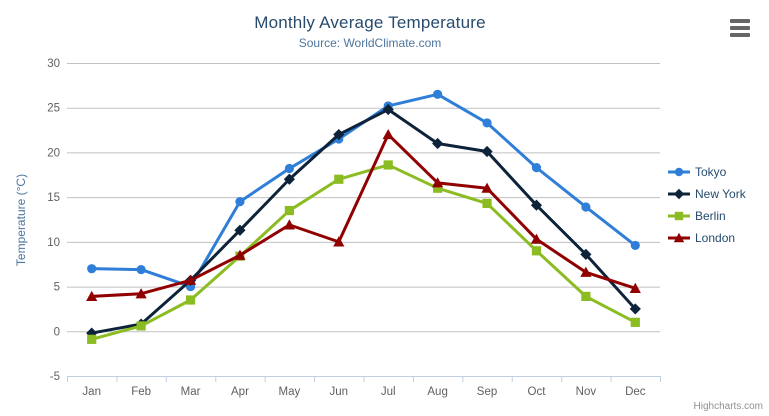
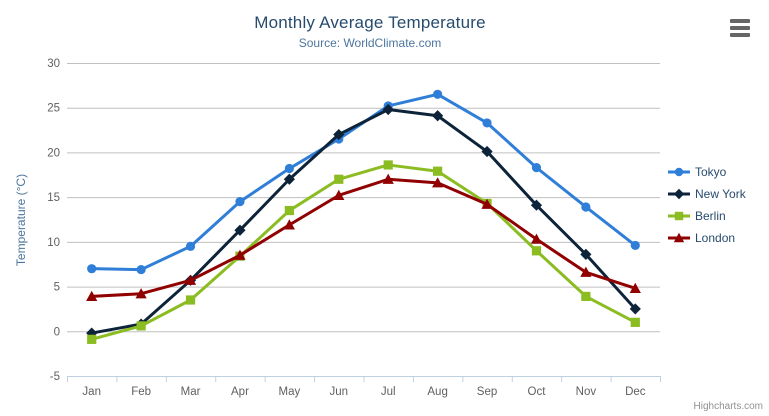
Tokyo/Mar: 5 -> 10
London/Jun: 10 -> 15
London/Jul: 22 -> 17
New York/Aug: 21 -> 24
Berlin/Aug: 16 -> 18
London/Sep: 16 -> 14
